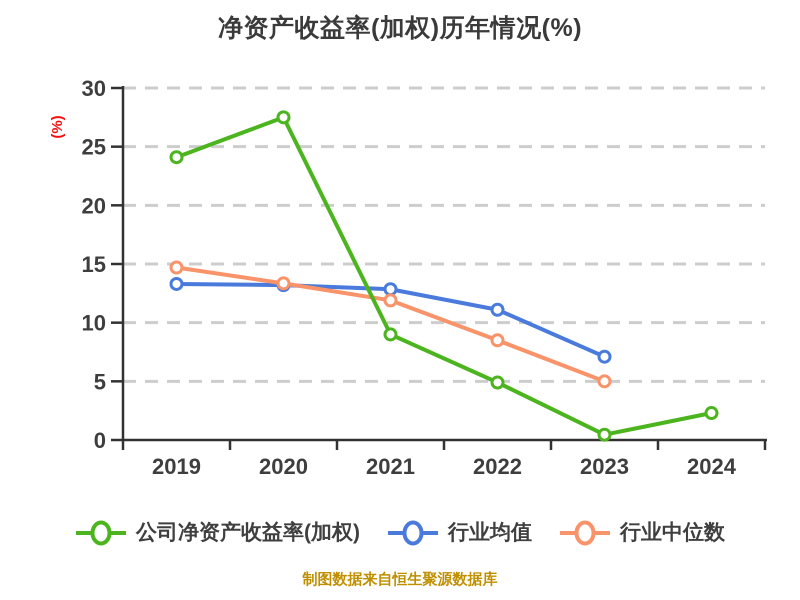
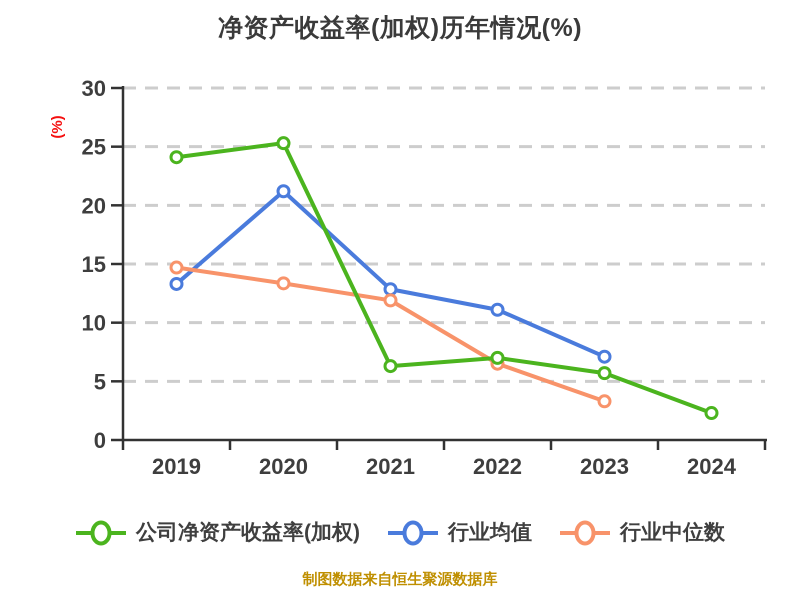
公司净资产收益率(加权)/2020: 27.5 -> 25.3
行业均值/2020: 13.2 -> 21.2
公司净资产收益率(加权)/2021: 9.0 -> 6.3
公司净资产收益率(加权)/2022: 4.9 -> 7.0
行业中位数/2022: 8.5 -> 6.5
公司净资产收益率(加权)/2023: 0.5 -> 5.7
行业中位数/2023: 5.0 -> 3.3
